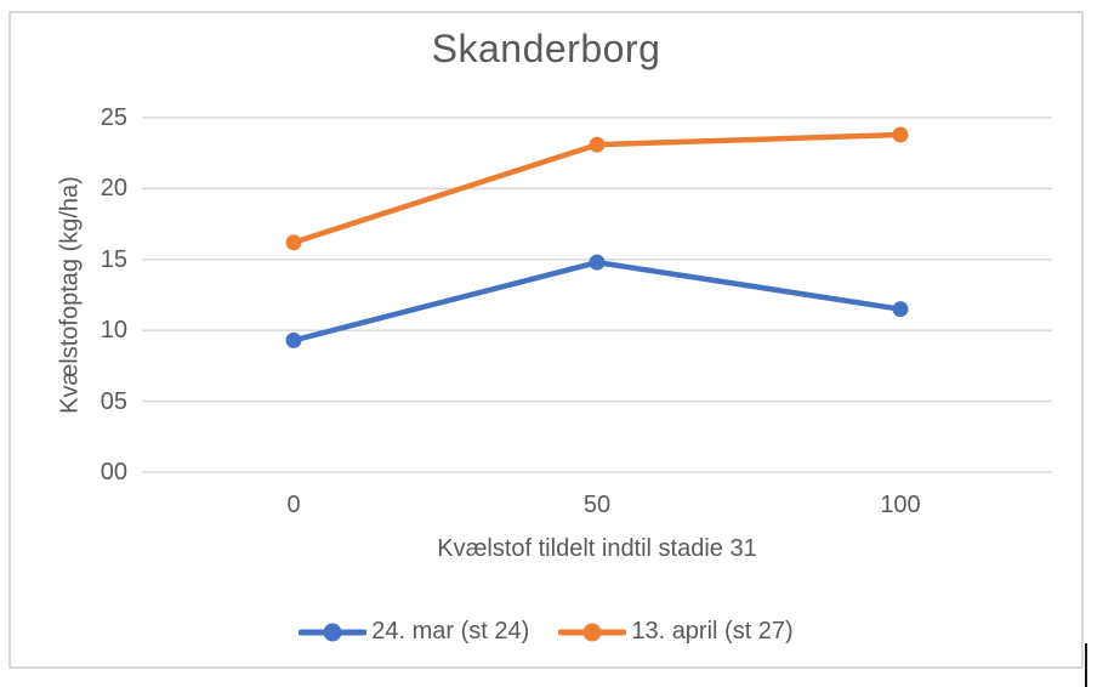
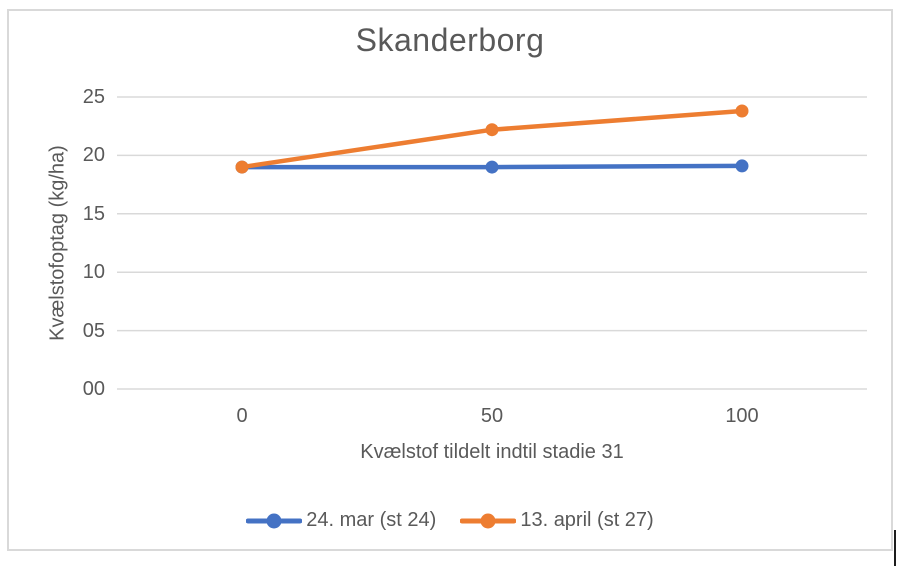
24. mar (st 24)/0: 9.3 -> 19.0
13. april (st 27)/0: 16.2 -> 19.0
24. mar (st 24)/50: 14.8 -> 19.0
13. april (st 27)/50: 23.1 -> 22.2
24. mar (st 24)/100: 11.5 -> 19.1
